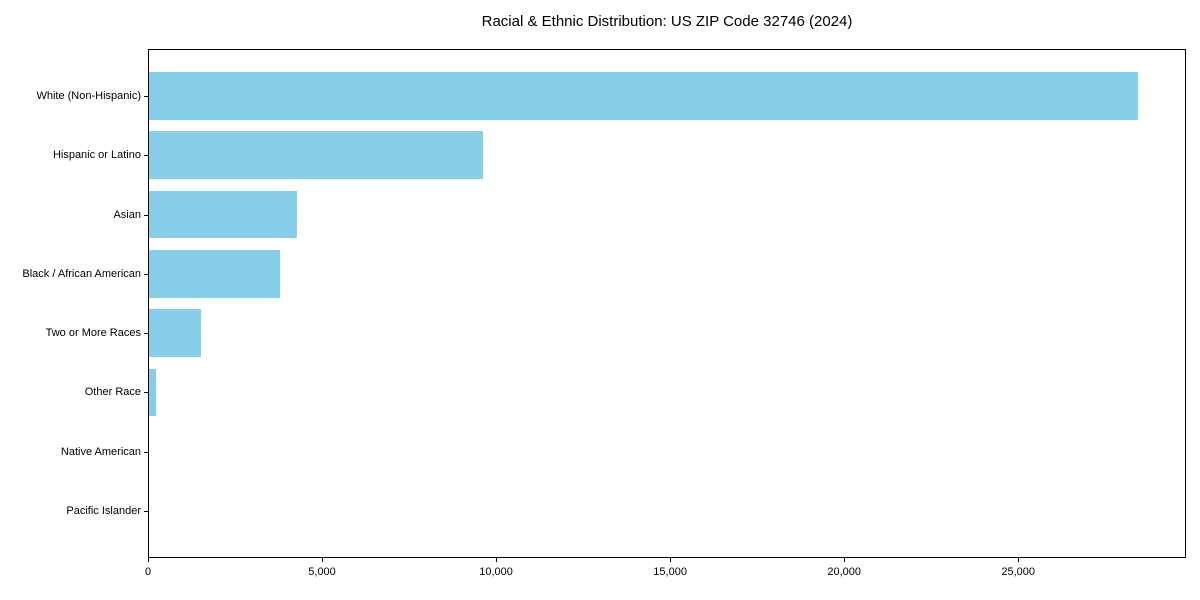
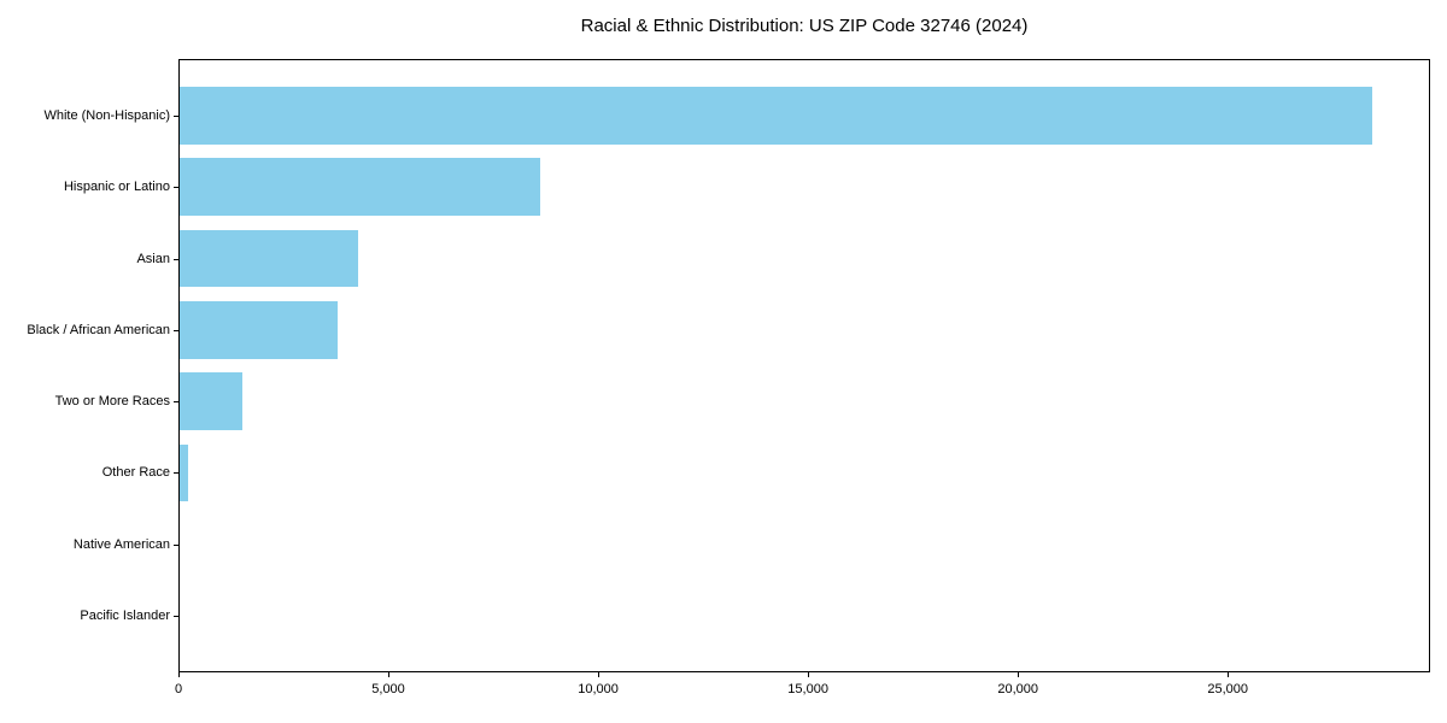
Hispanic or Latino: 9600 -> 8600
